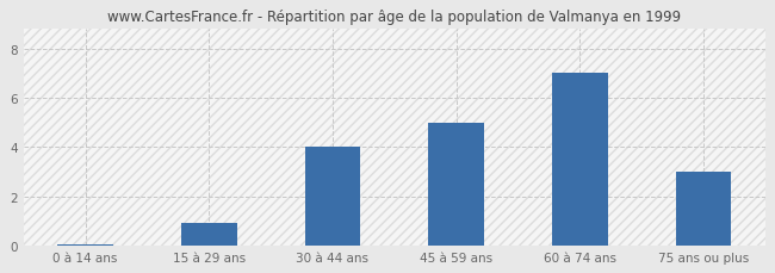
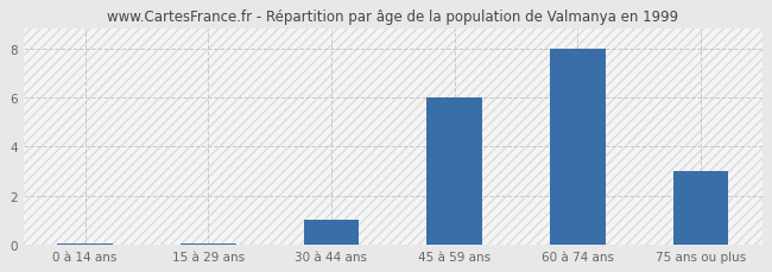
15 à 29 ans: 0.90 -> 0.05
30 à 44 ans: 4.00 -> 1.00
45 à 59 ans: 5.00 -> 6.00
60 à 74 ans: 7.00 -> 8.00
